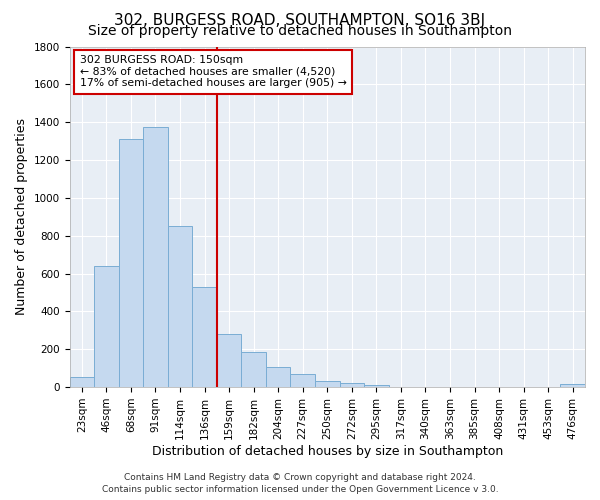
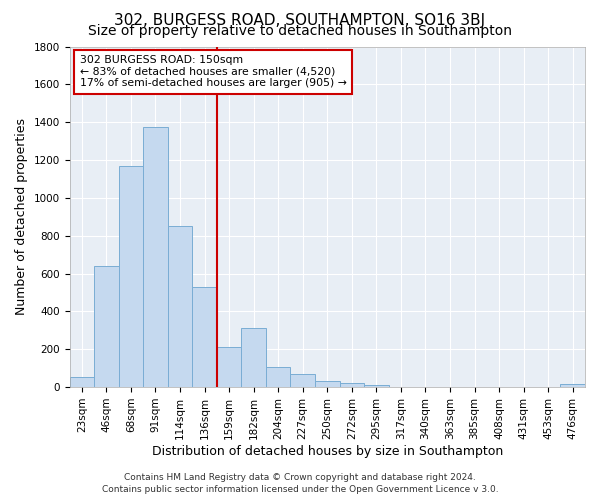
68sqm: 1310 -> 1170
159sqm: 280 -> 210
182sqm: 180 -> 310
